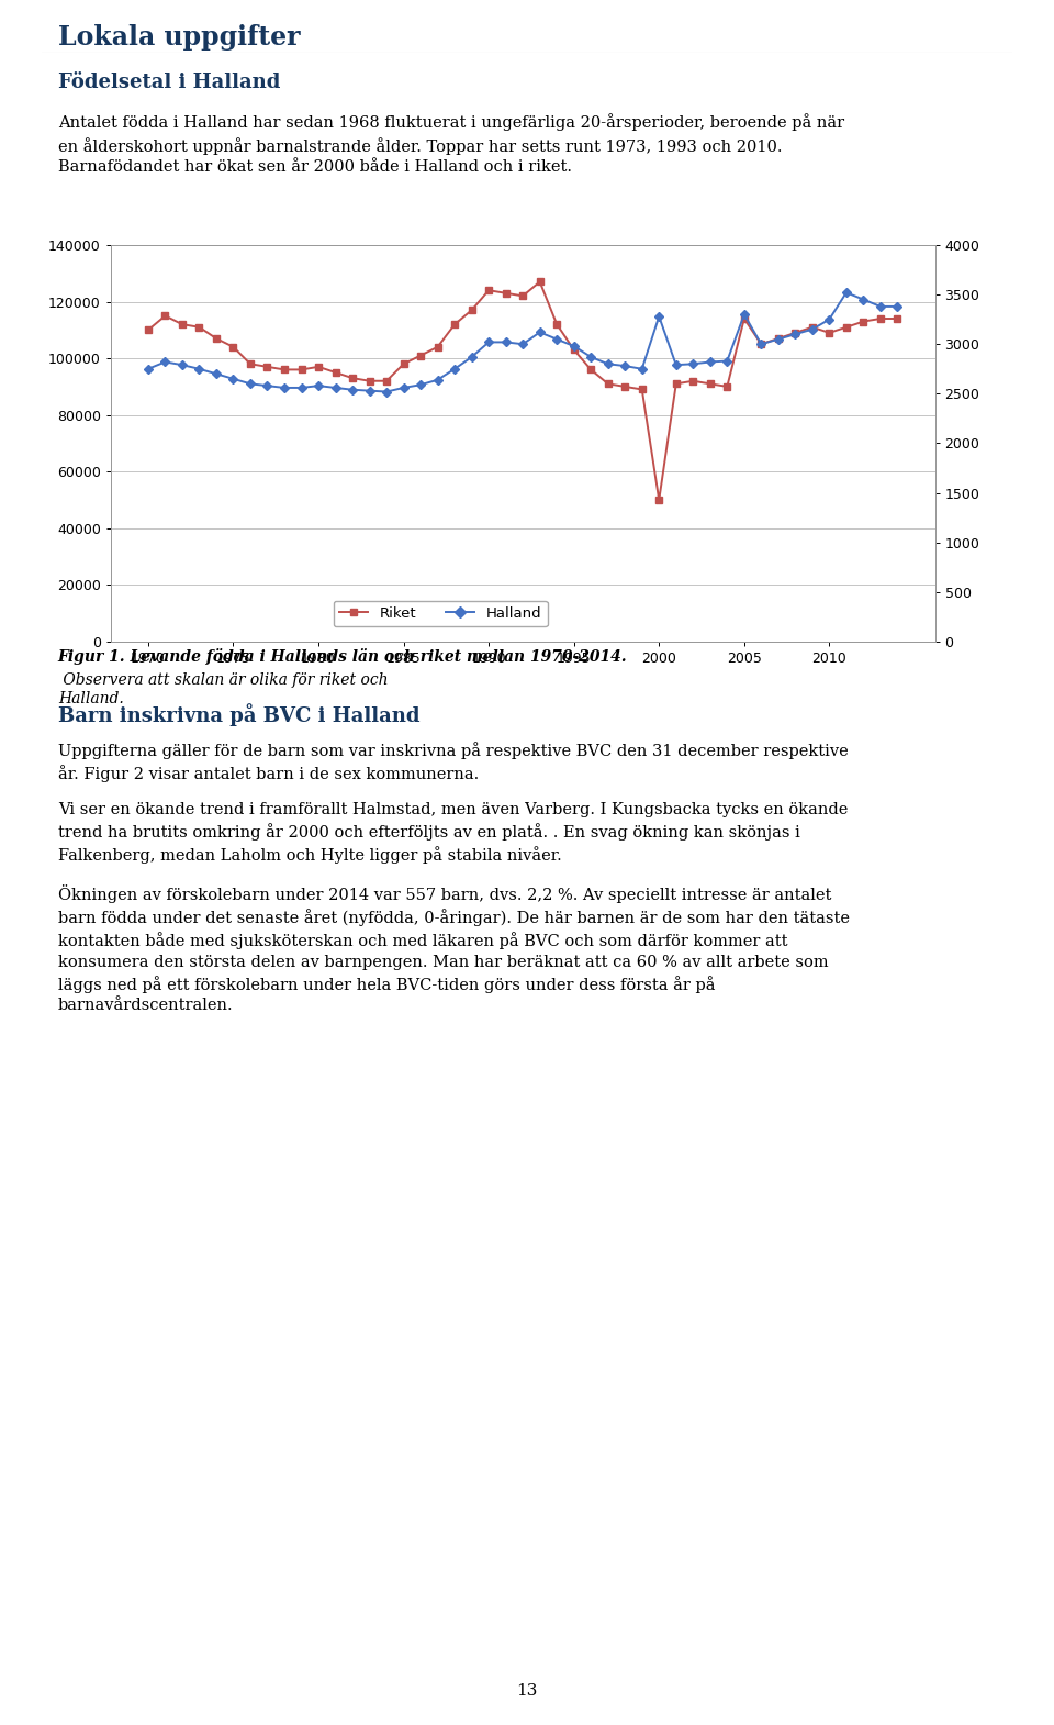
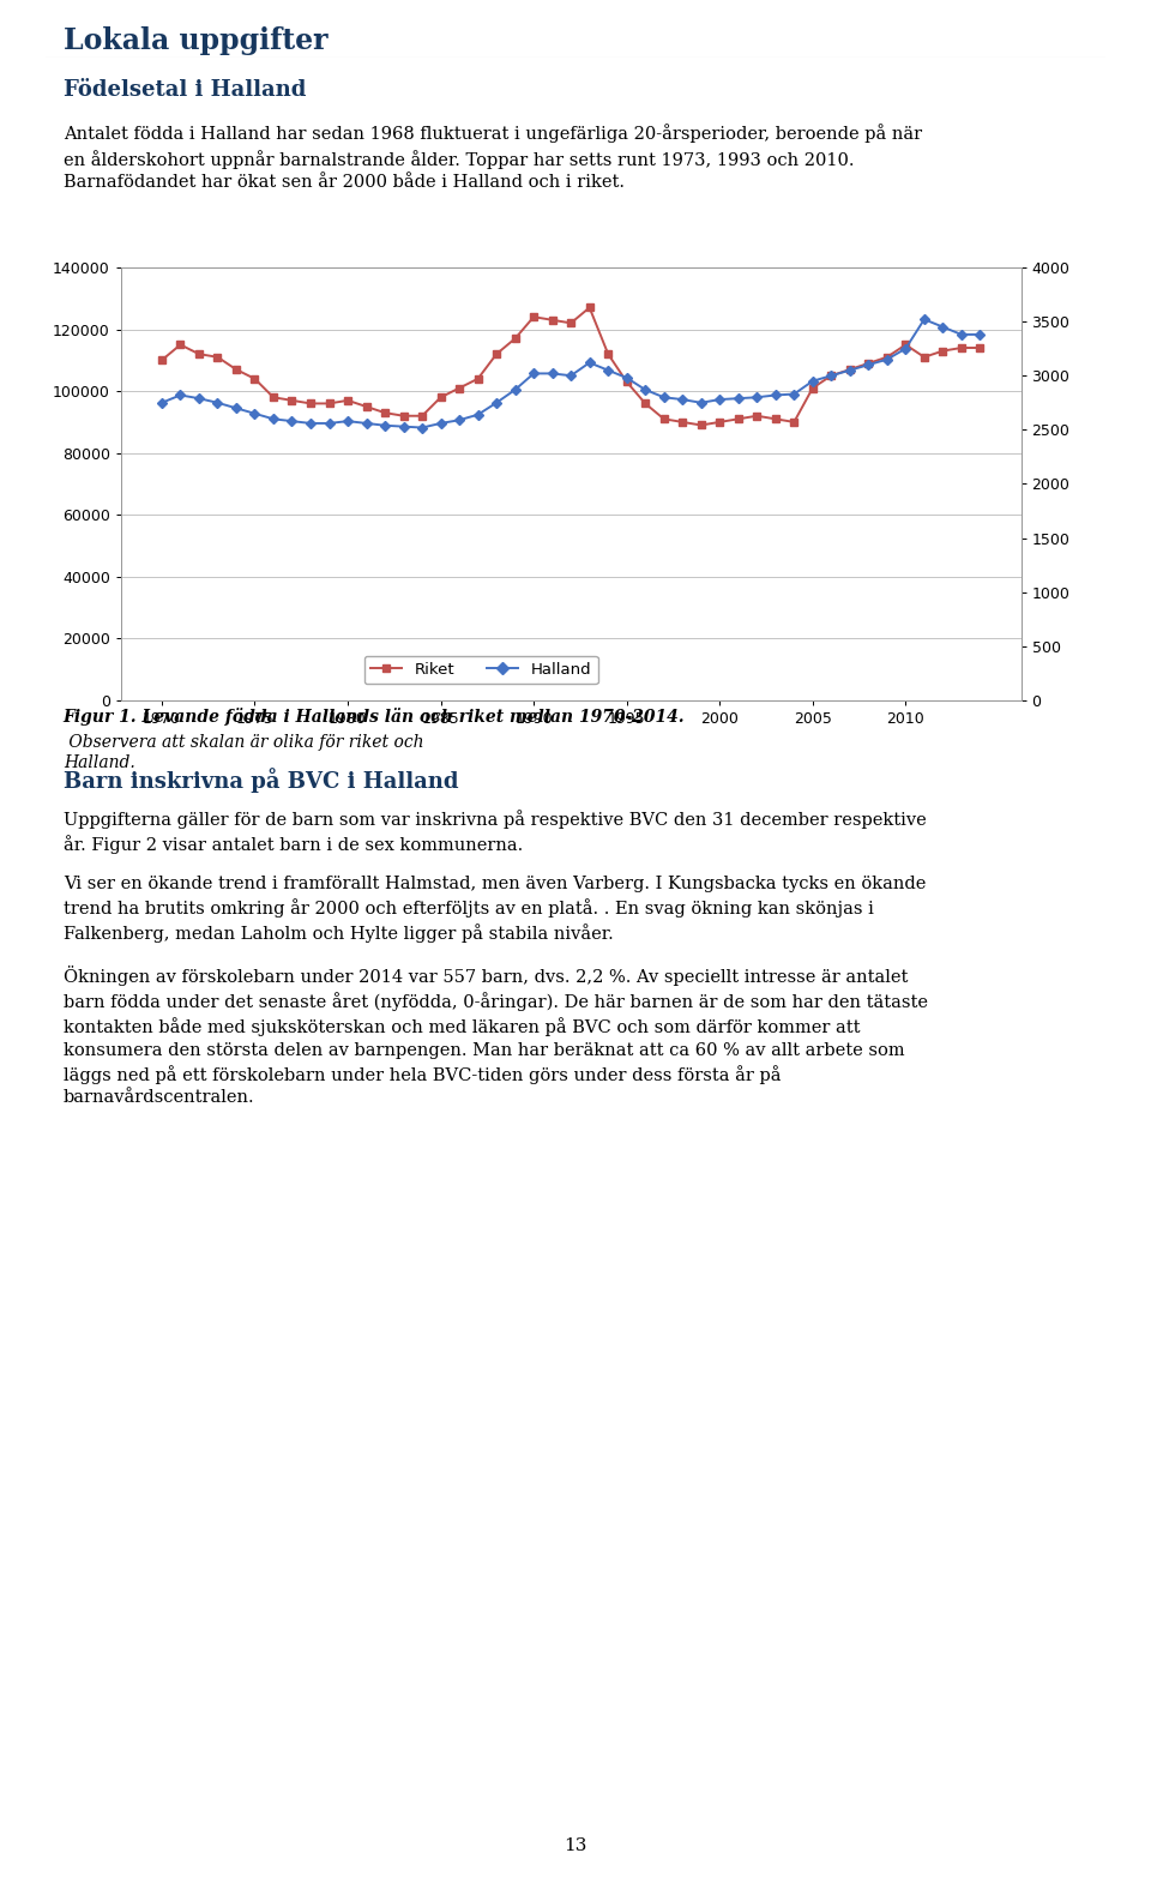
Riket/2000: 50000 -> 90000
Halland/2000: 3280 -> 2780
Riket/2005: 114000 -> 101000
Halland/2005: 3300 -> 2950
Riket/2010: 109000 -> 115000
